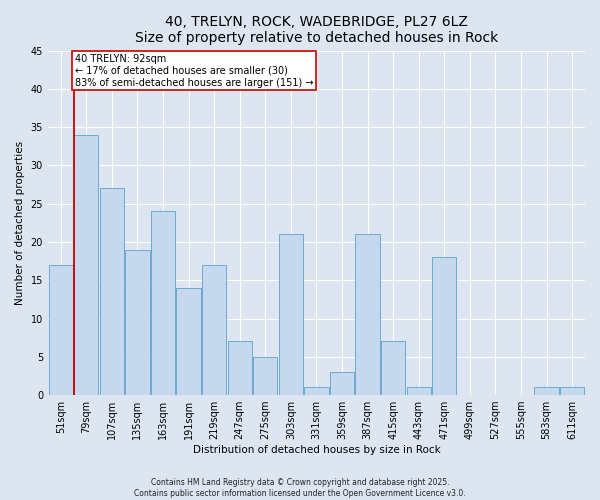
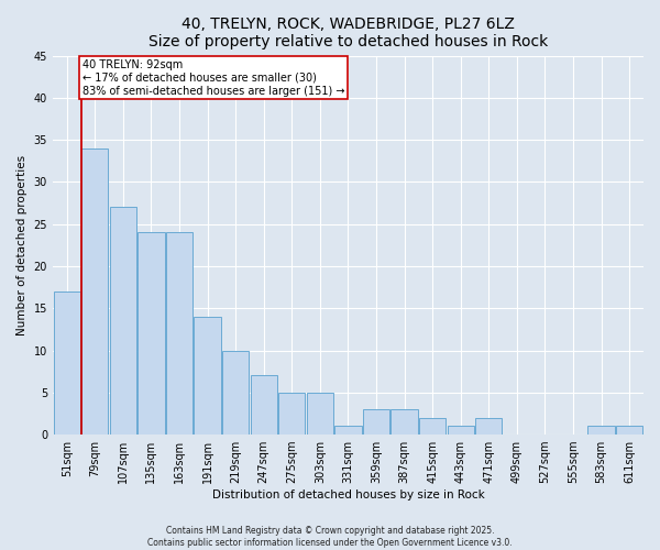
135sqm: 19 -> 24
219sqm: 17 -> 10
303sqm: 21 -> 5
387sqm: 21 -> 3
415sqm: 7 -> 2
471sqm: 18 -> 2
